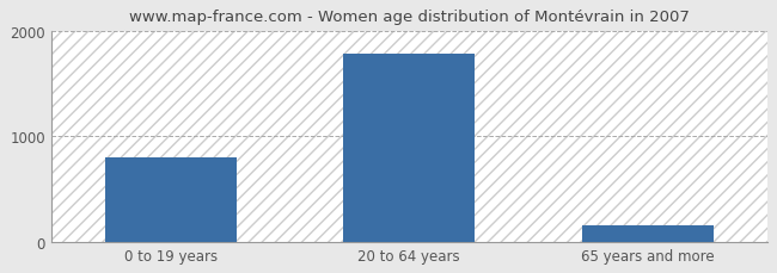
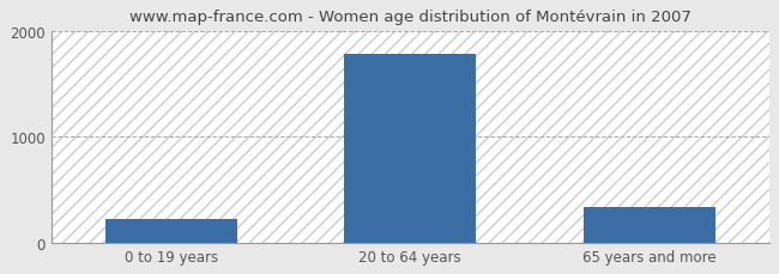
0 to 19 years: 800 -> 220
65 years and more: 160 -> 340
